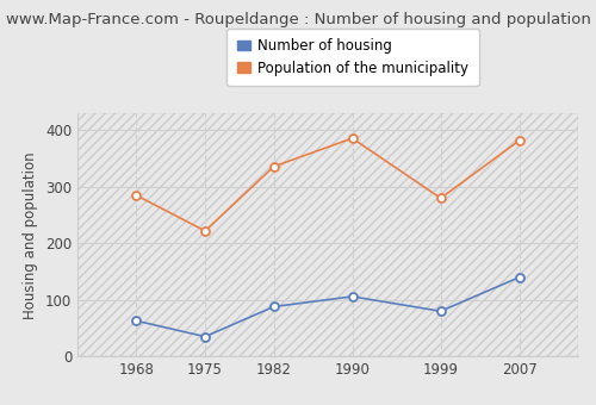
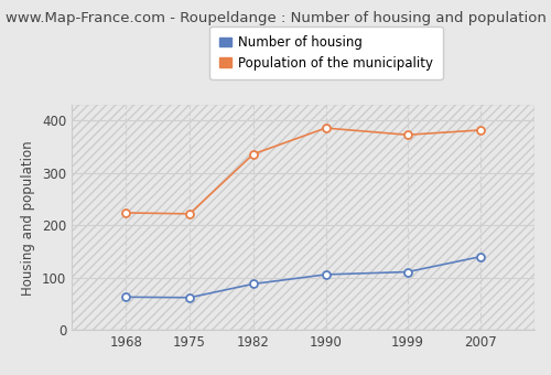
Population of the municipality/1968: 285 -> 224
Number of housing/1975: 35 -> 62
Number of housing/1999: 80 -> 111
Population of the municipality/1999: 280 -> 373
